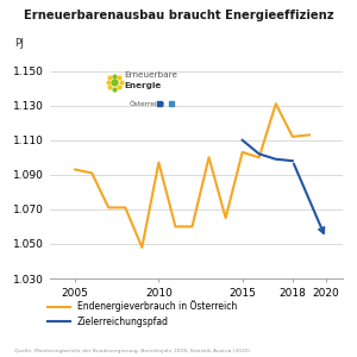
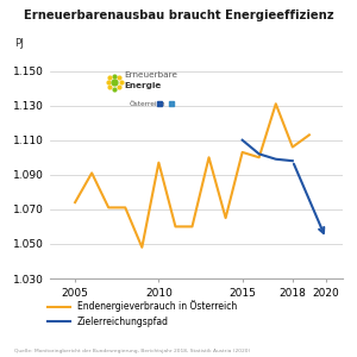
Endenergieverbrauch in Österreich/2005: 1.093 -> 1.074
Endenergieverbrauch in Österreich/2018: 1.112 -> 1.106
